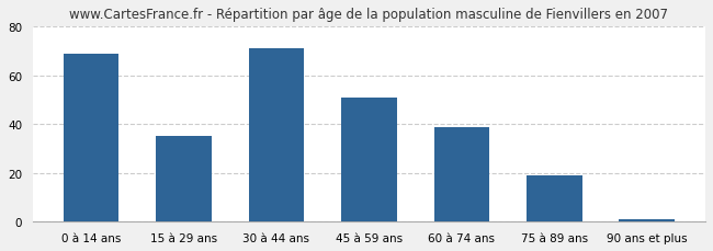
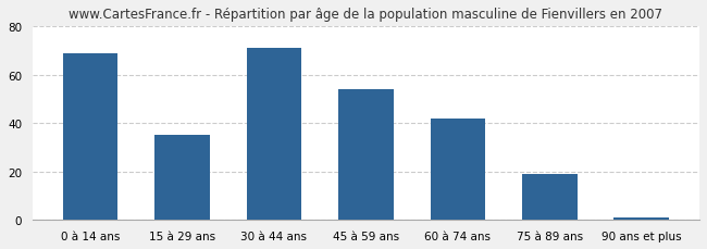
45 à 59 ans: 51 -> 54
60 à 74 ans: 39 -> 42
